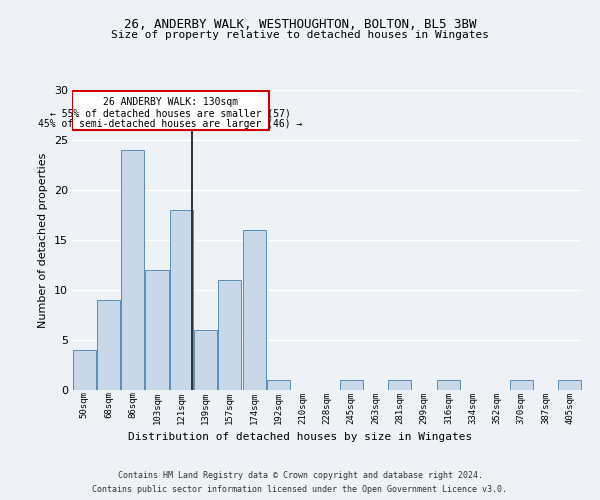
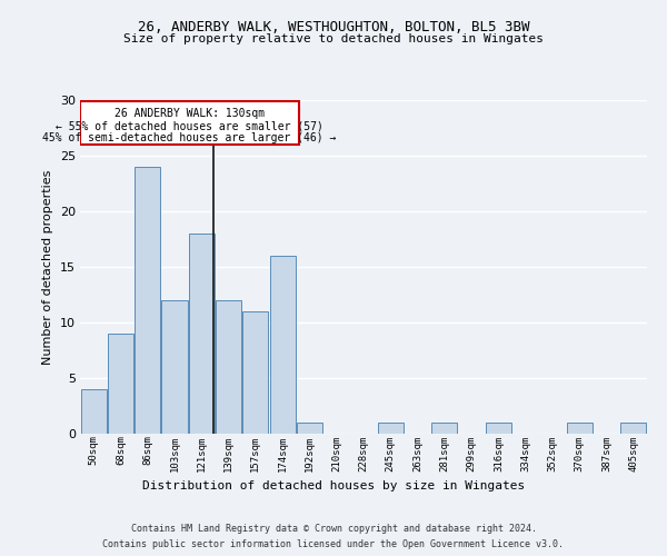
139sqm: 6 -> 12
